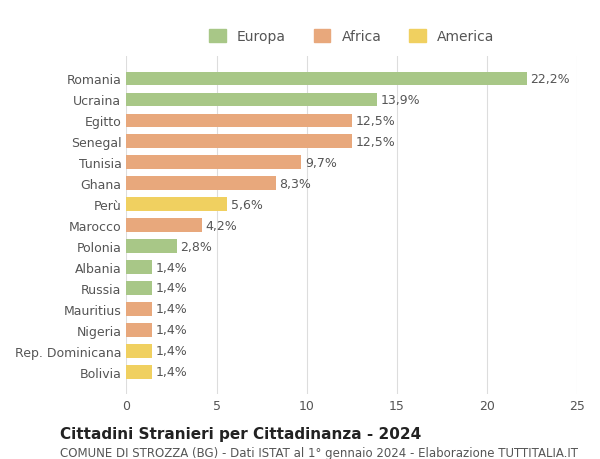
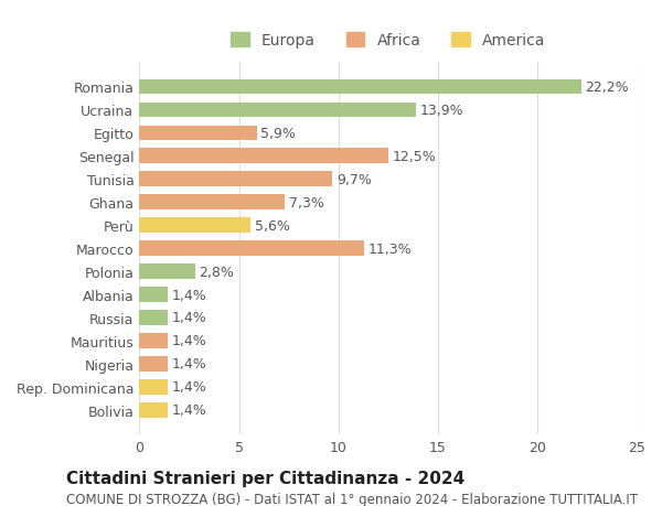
Egitto: 12,5% -> 5,9%
Ghana: 8,3% -> 7,3%
Marocco: 4,2% -> 11,3%
